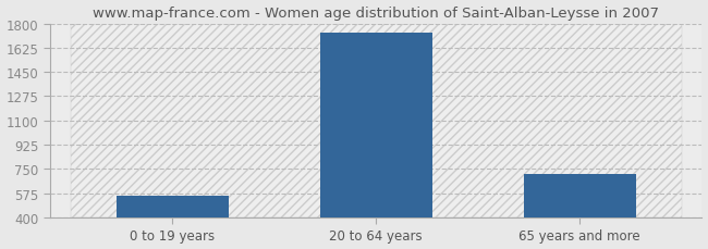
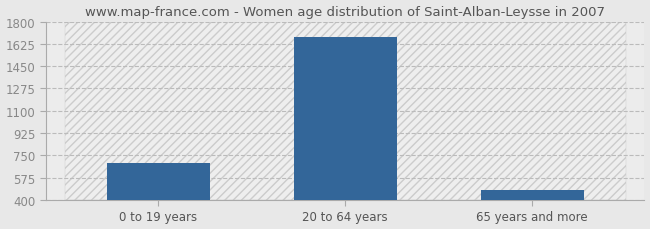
0 to 19 years: 560 -> 690
20 to 64 years: 1730 -> 1680
65 years and more: 710 -> 480
